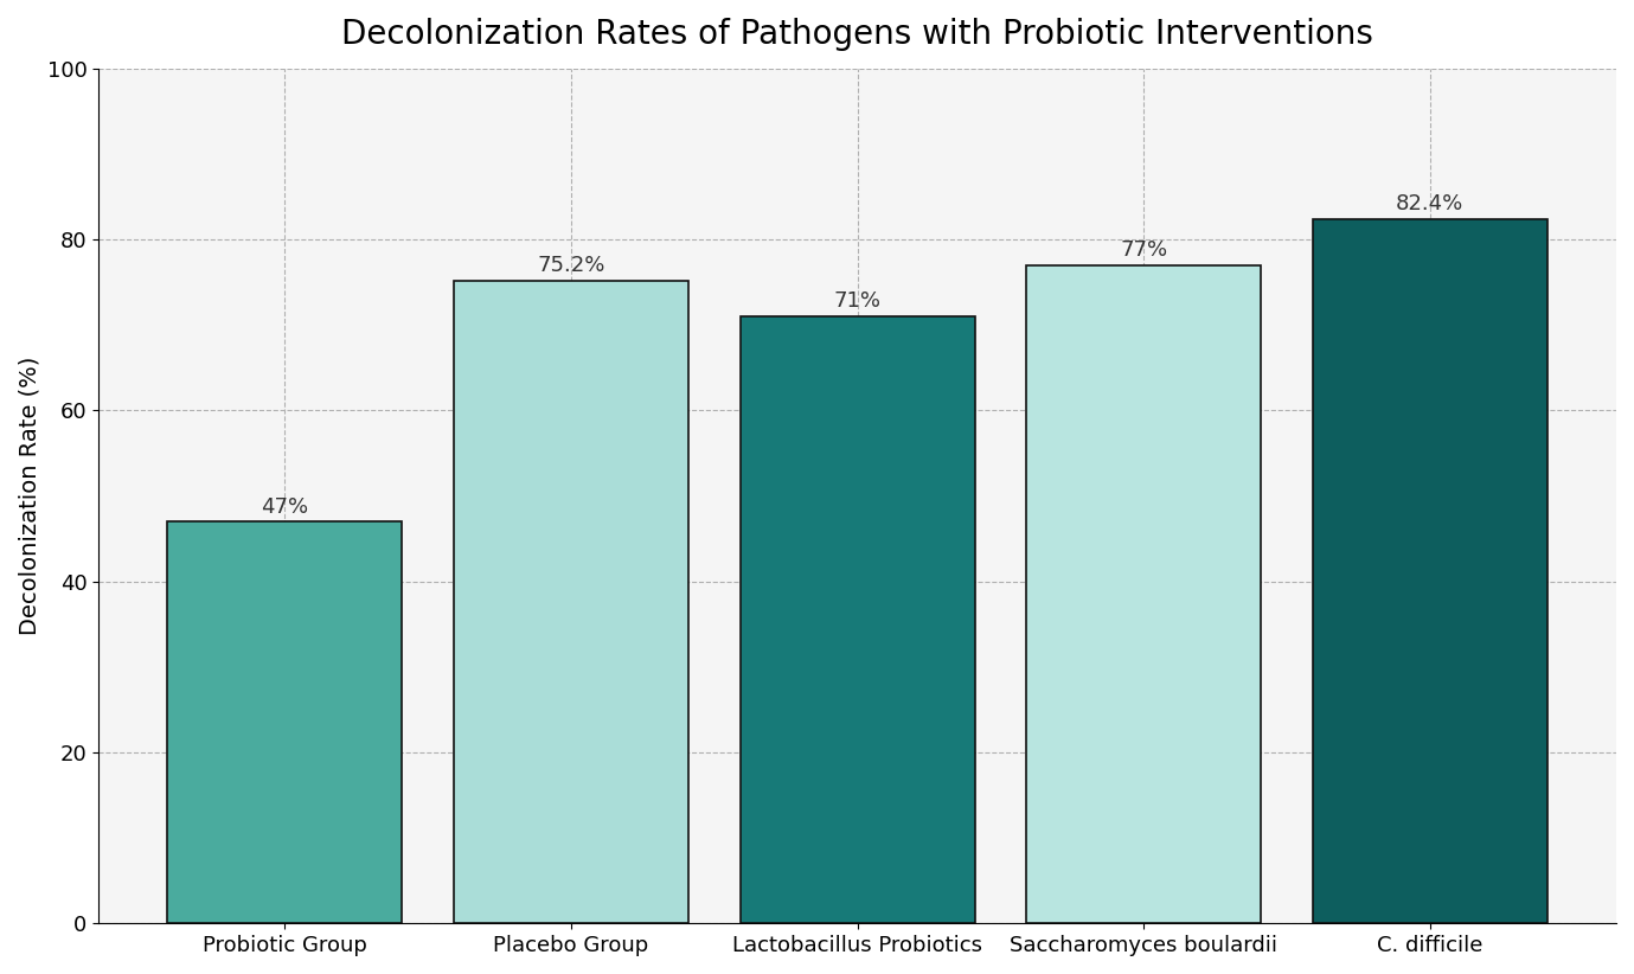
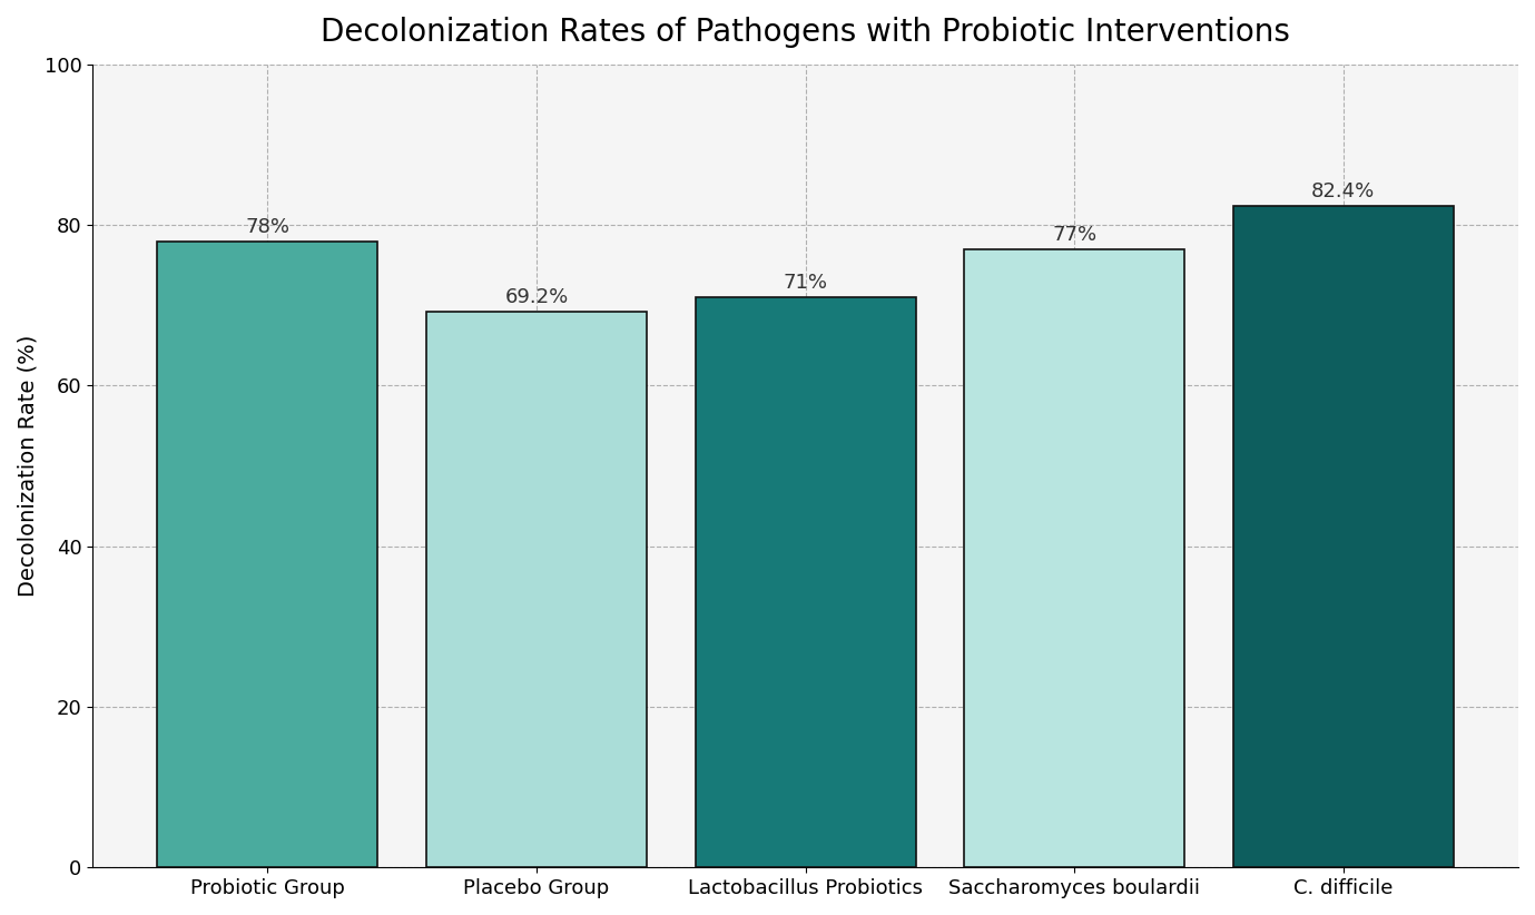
Probiotic Group: 47% -> 78%
Placebo Group: 75.2% -> 69.2%
